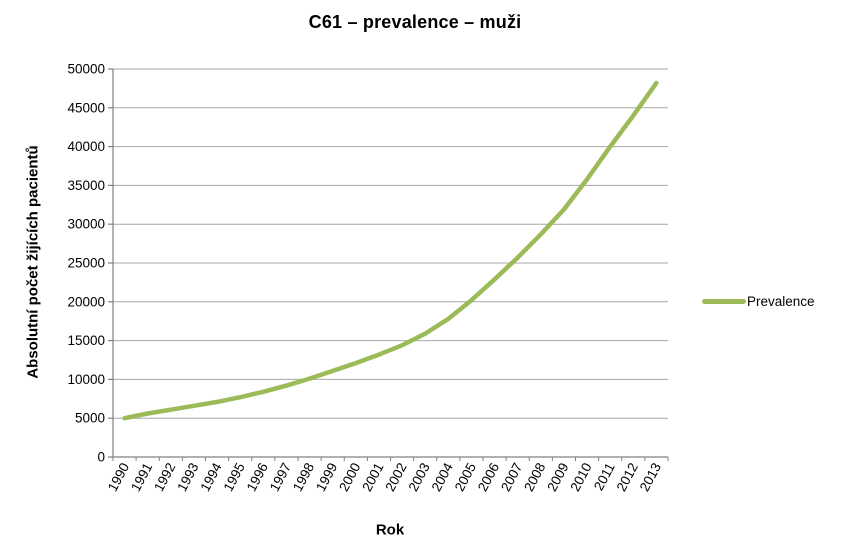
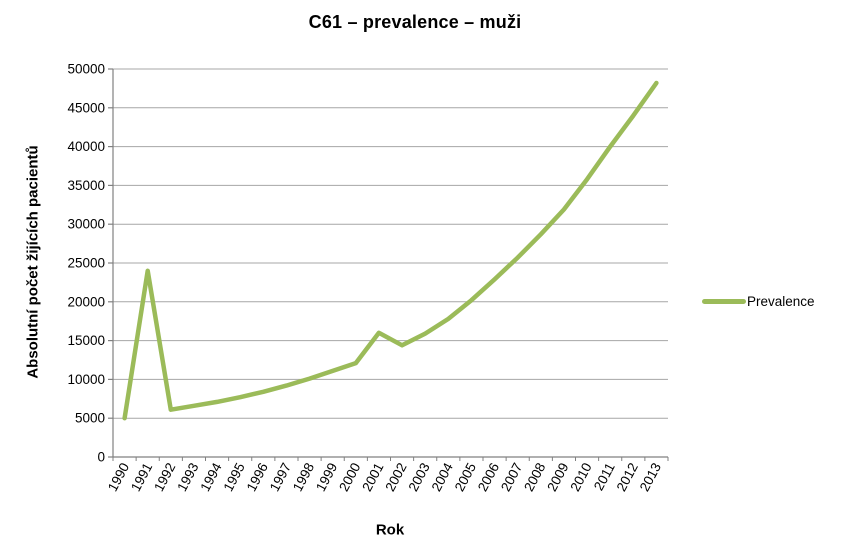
1991: 6000 -> 24000
2001: 13000 -> 16000
